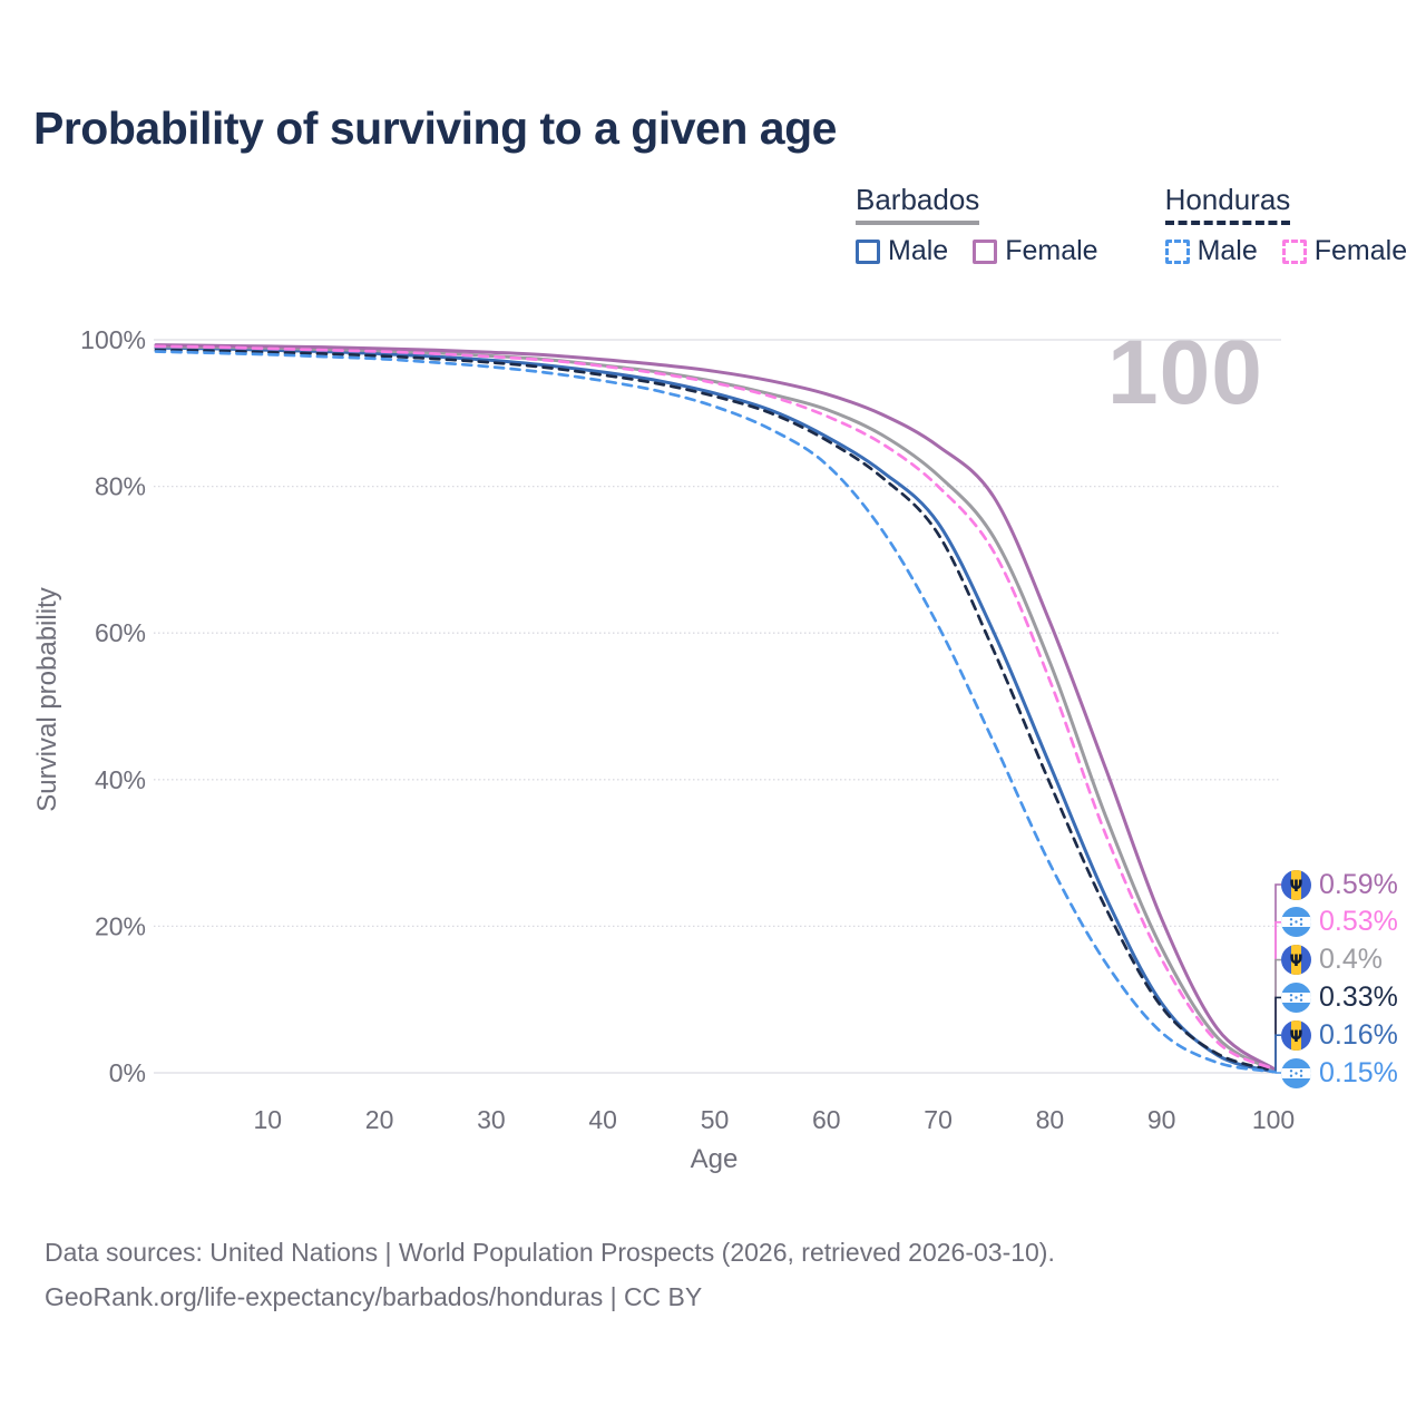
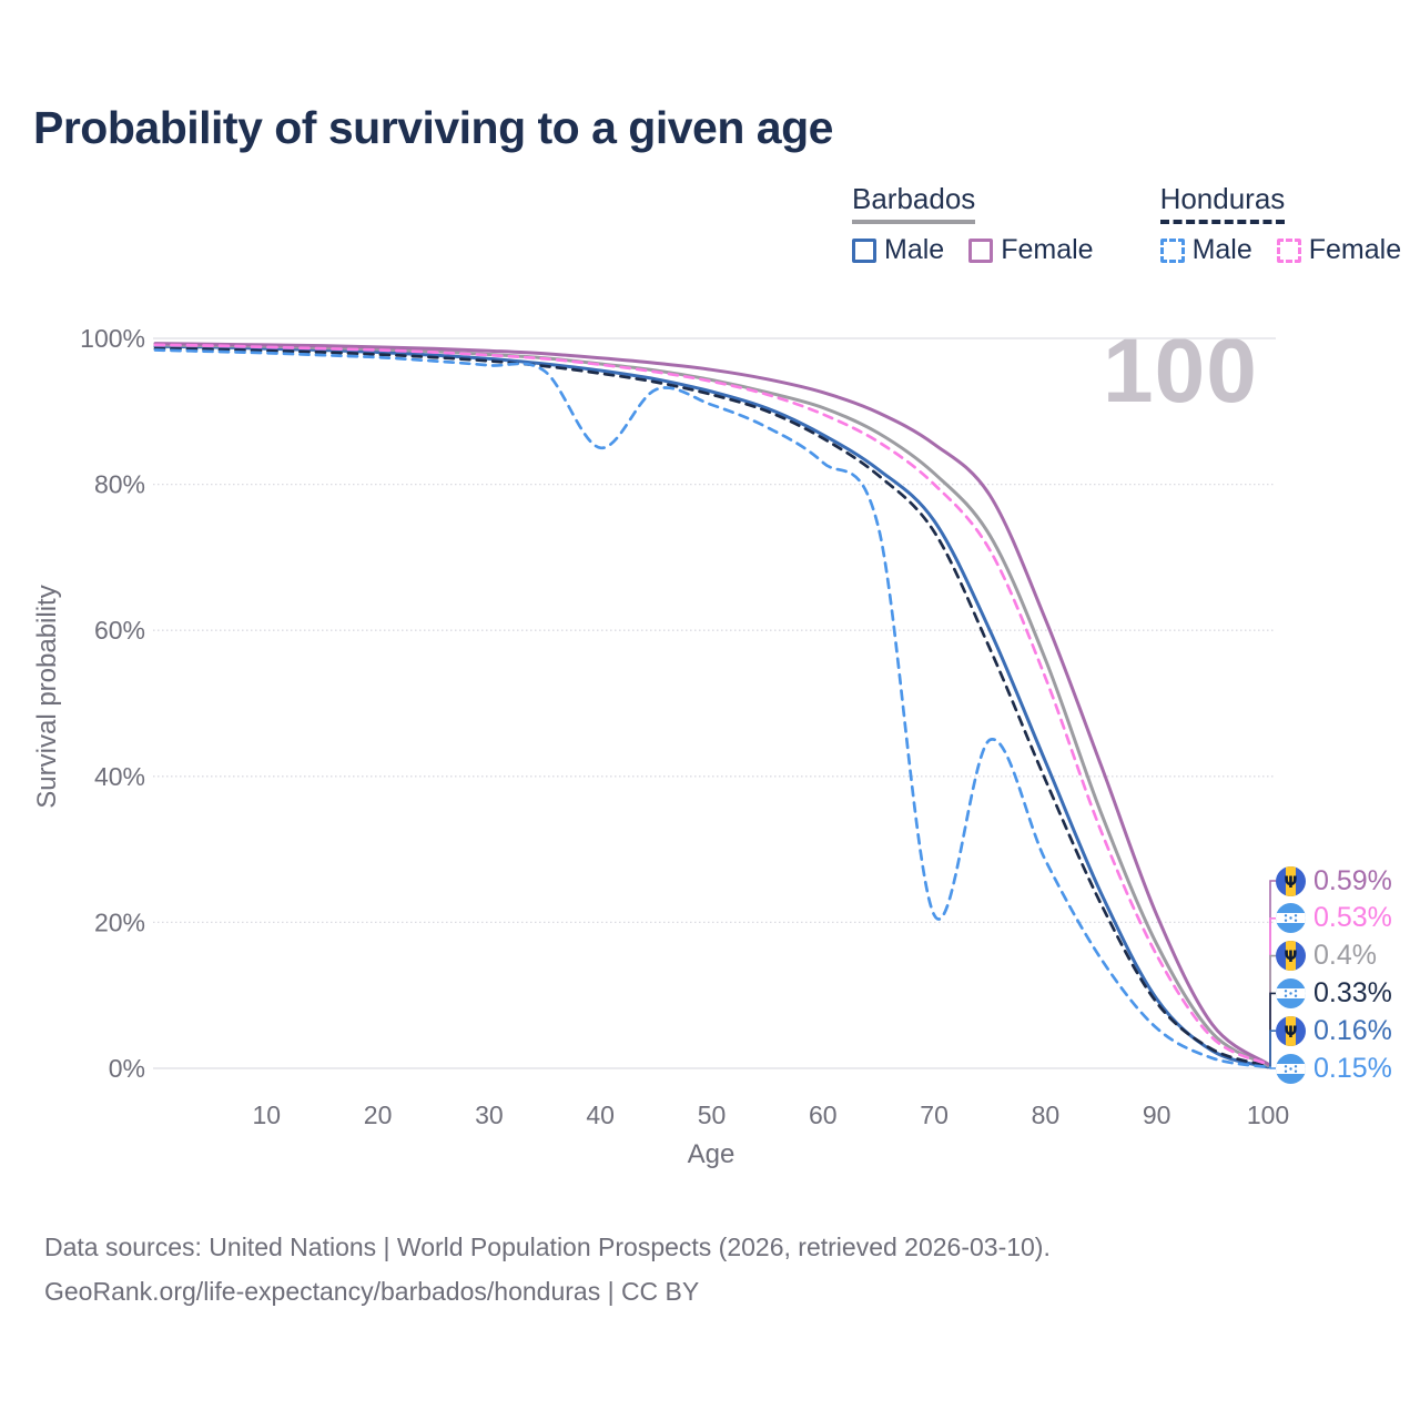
Honduras Male/40: 94% -> 85%
Honduras Male/70: 61% -> 21%
